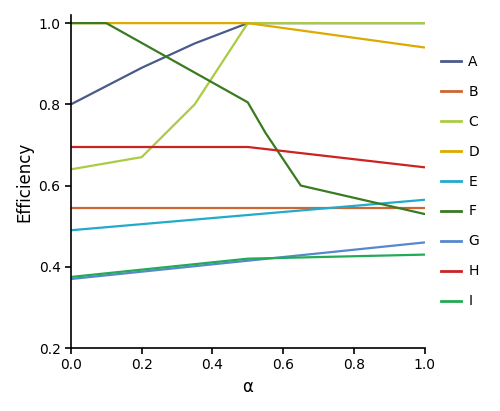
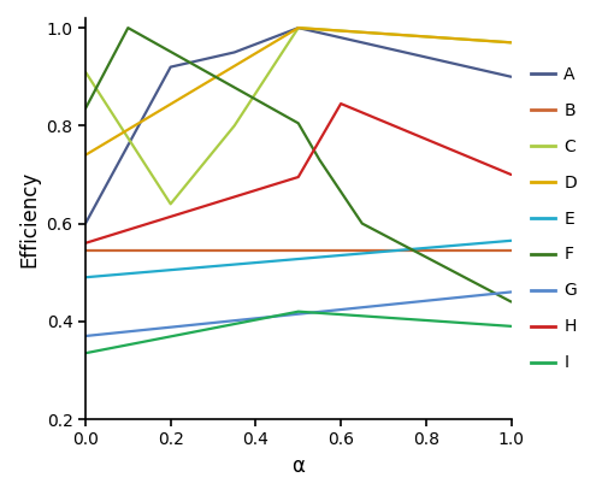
A/0.0: 0.80 -> 0.60
C/0.0: 0.64 -> 0.91
D/0.0: 1.00 -> 0.74
F/0.0: 1.000 -> 0.835
H/0.0: 0.695 -> 0.560
I/0.0: 0.375 -> 0.335
A/0.2: 0.89 -> 0.92
C/0.2: 0.67 -> 0.64
H/0.6: 0.685 -> 0.845
A/1.0: 1.00 -> 0.90
C/1.0: 1.00 -> 0.97
D/1.0: 0.94 -> 0.97
F/1.0: 0.530 -> 0.440
H/1.0: 0.645 -> 0.700
I/1.0: 0.430 -> 0.390
